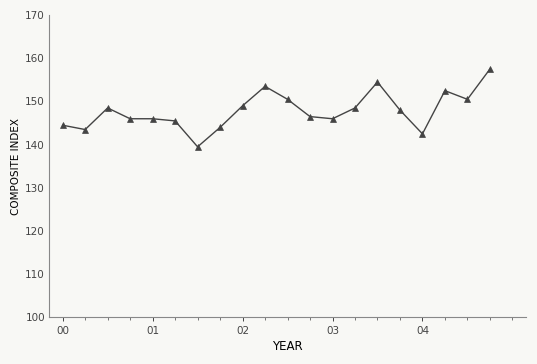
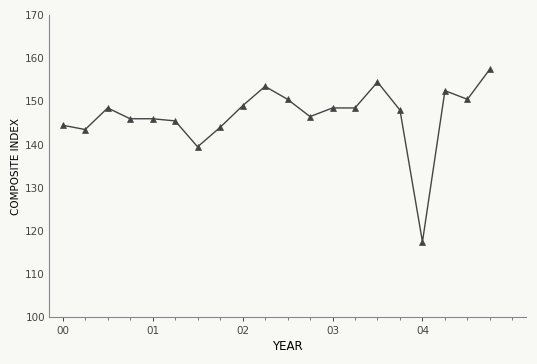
03: 146.0 -> 148.5
04: 142.5 -> 117.5
